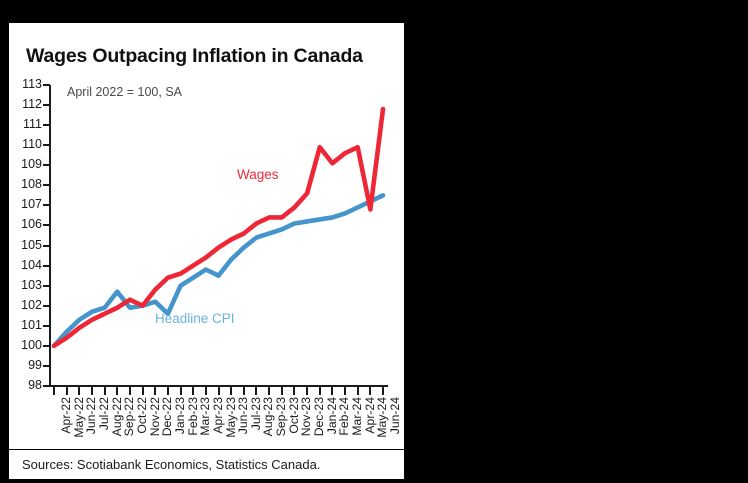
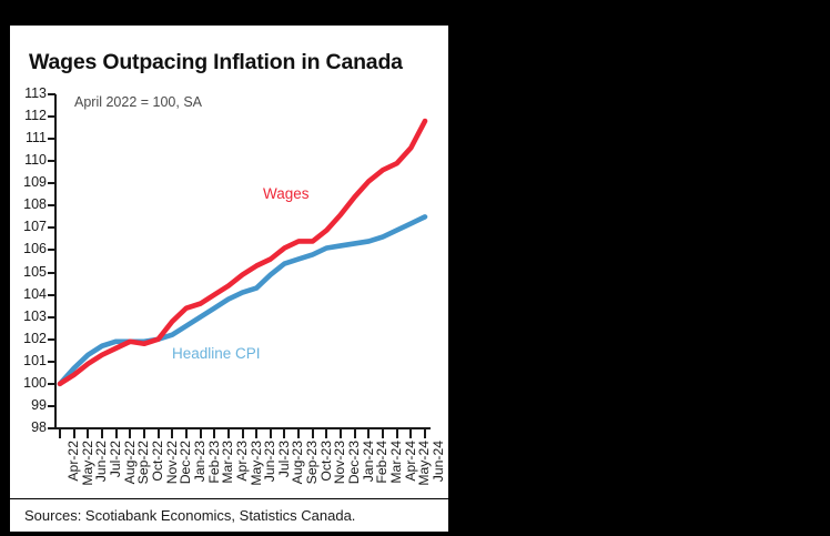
Headline CPI/Sep-22: 102.7 -> 101.9
Wages/Oct-22: 102.3 -> 101.8
Headline CPI/Jan-23: 101.6 -> 102.6
Headline CPI/May-23: 103.5 -> 104.1
Wages/Jan-24: 109.9 -> 108.4
Wages/May-24: 106.8 -> 110.6
